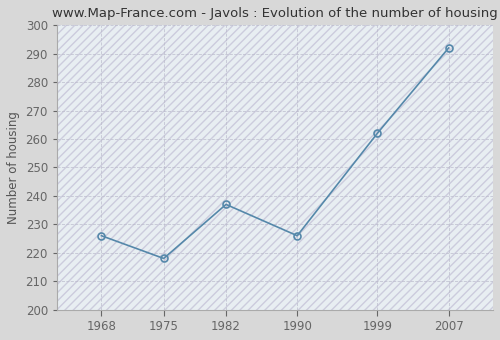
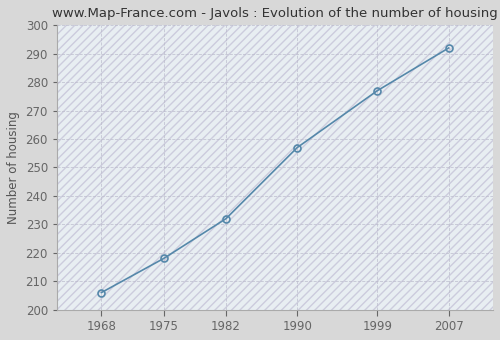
1968: 226 -> 206
1982: 237 -> 232
1990: 226 -> 257
1999: 262 -> 277
